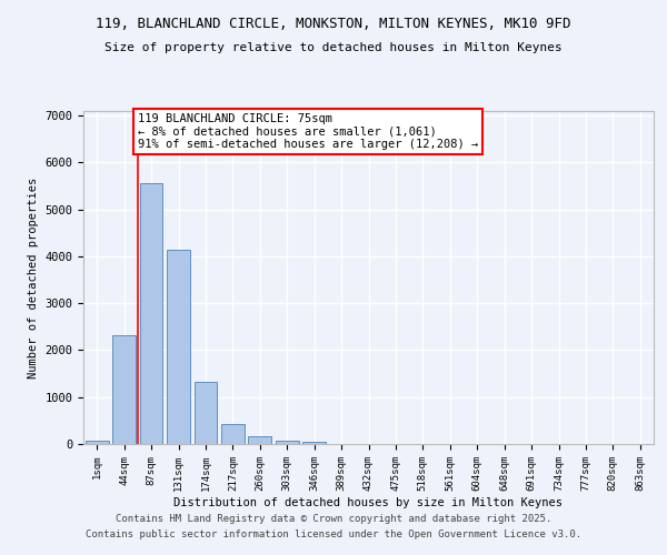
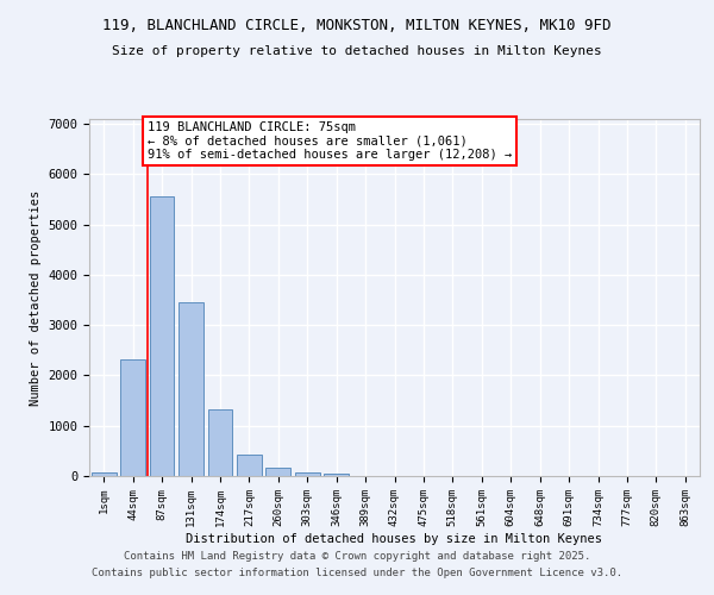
131sqm: 4150 -> 3450
